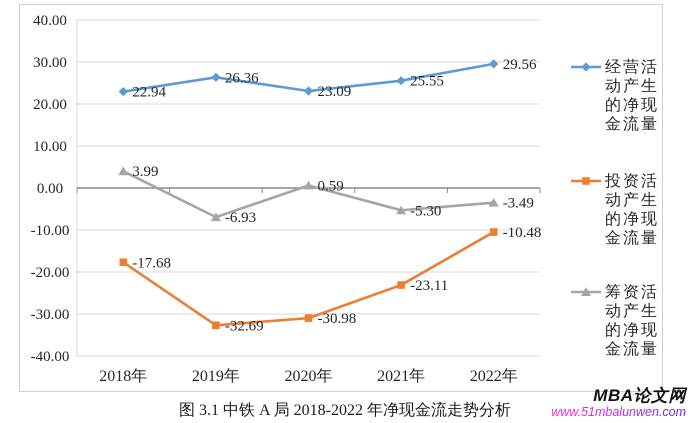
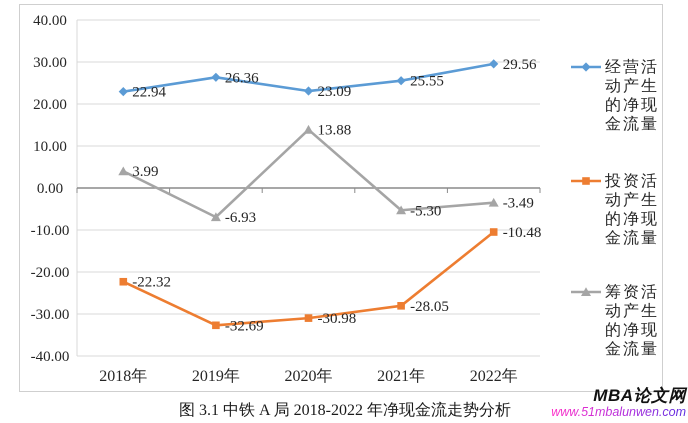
投资活动产生的净现金流量/2018年: -17.68 -> -22.32
筹资活动产生的净现金流量/2020年: 0.59 -> 13.88
投资活动产生的净现金流量/2021年: -23.11 -> -28.05
